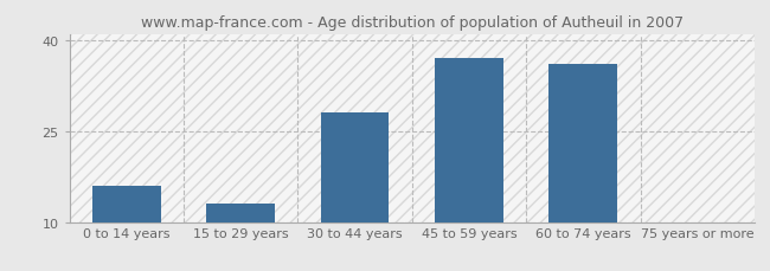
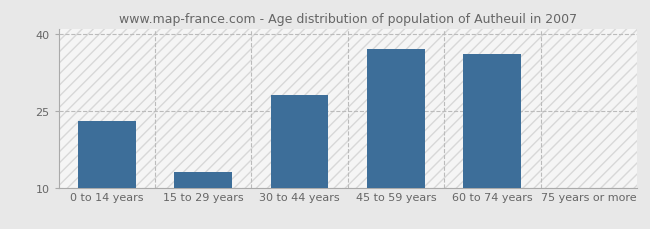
0 to 14 years: 16 -> 23
